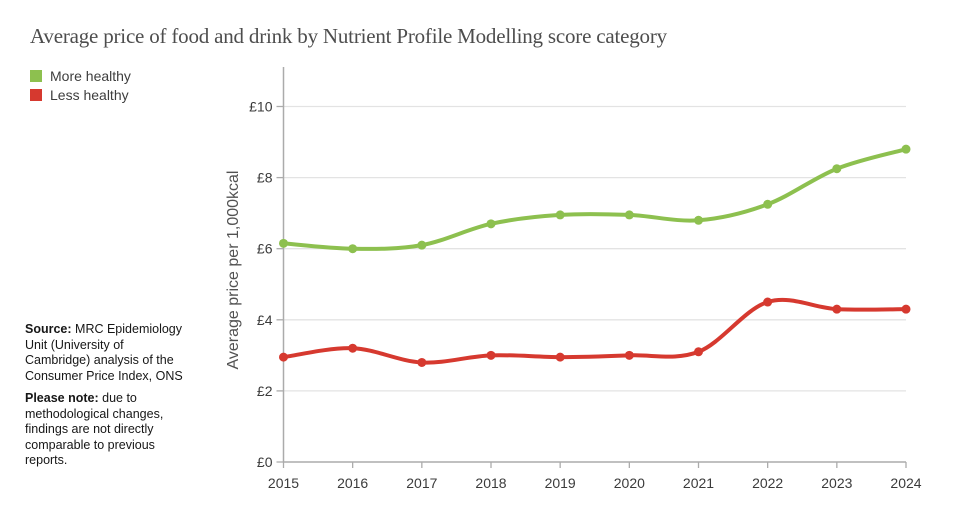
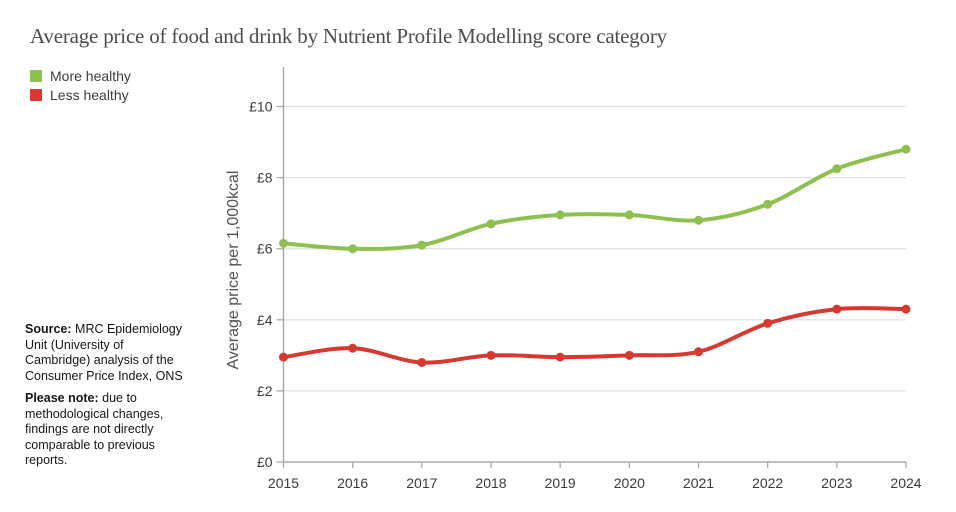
Less healthy/2022: £4.5 -> £3.9
